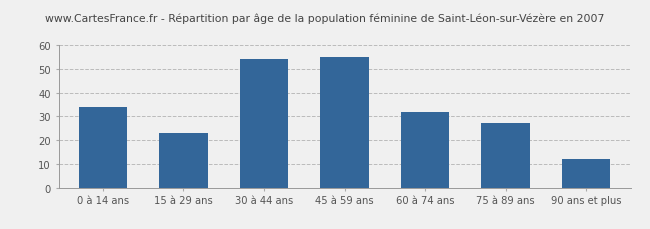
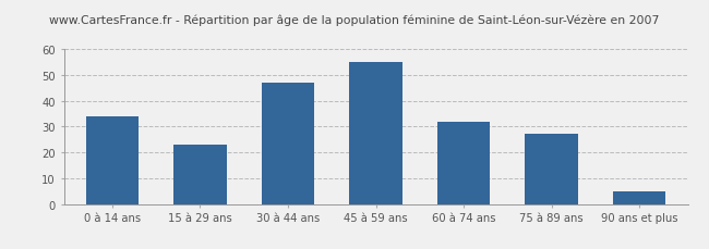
30 à 44 ans: 54 -> 47
90 ans et plus: 12 -> 5
